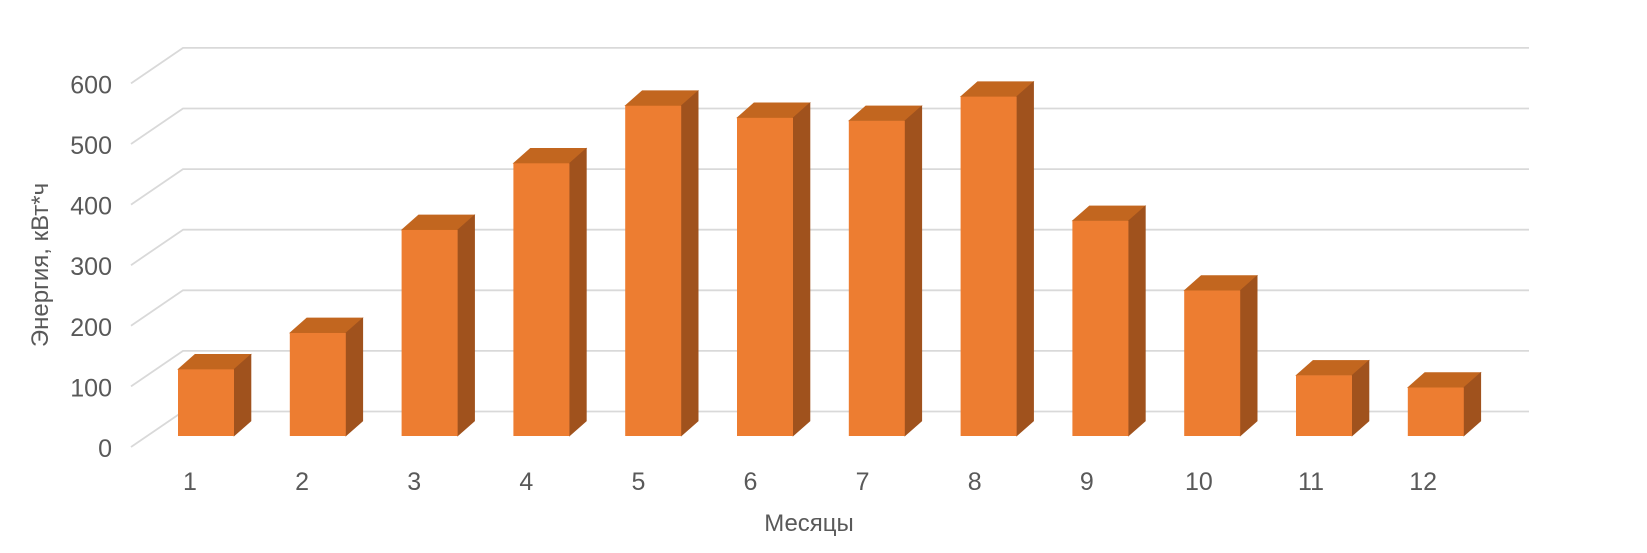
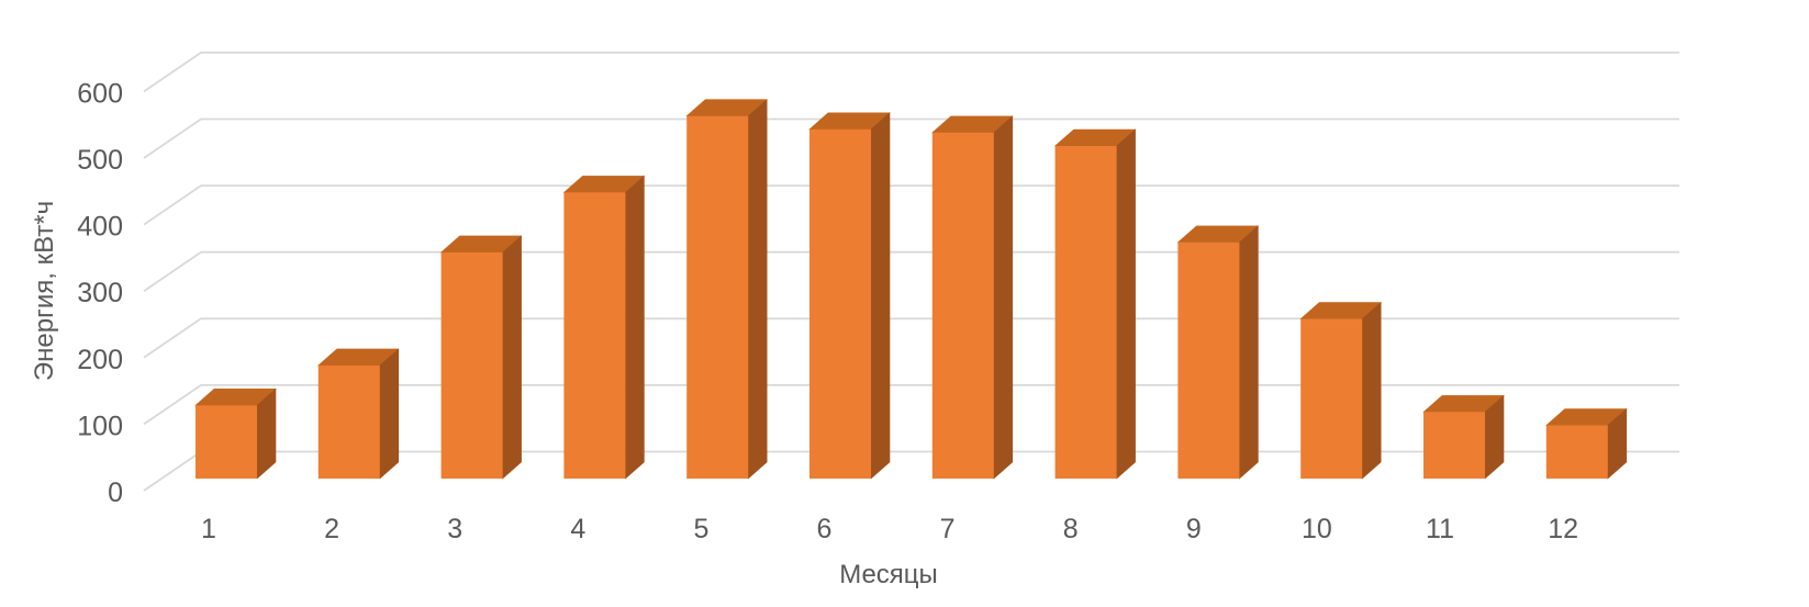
4: 450 -> 430
8: 560 -> 500
